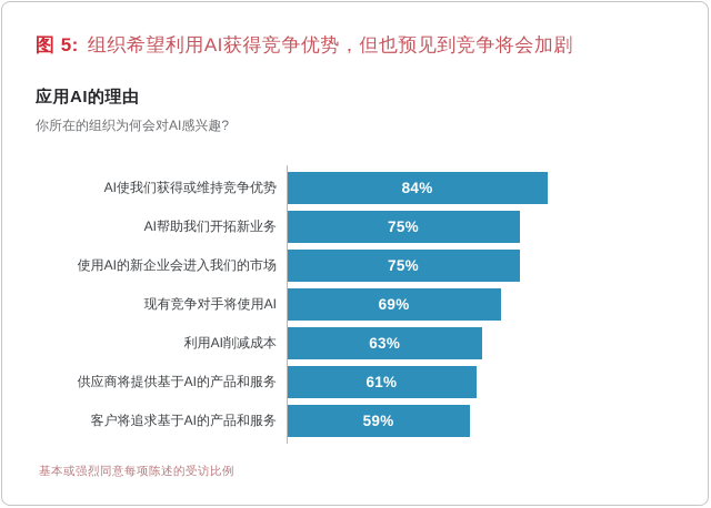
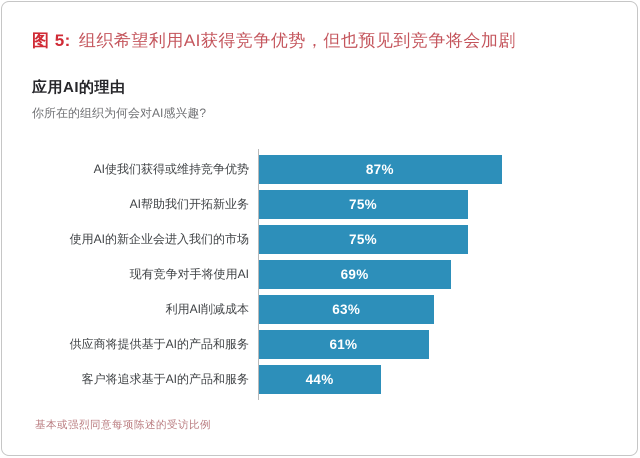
AI使我们获得或维持竞争优势: 84% -> 87%
客户将追求基于AI的产品和服务: 59% -> 44%
